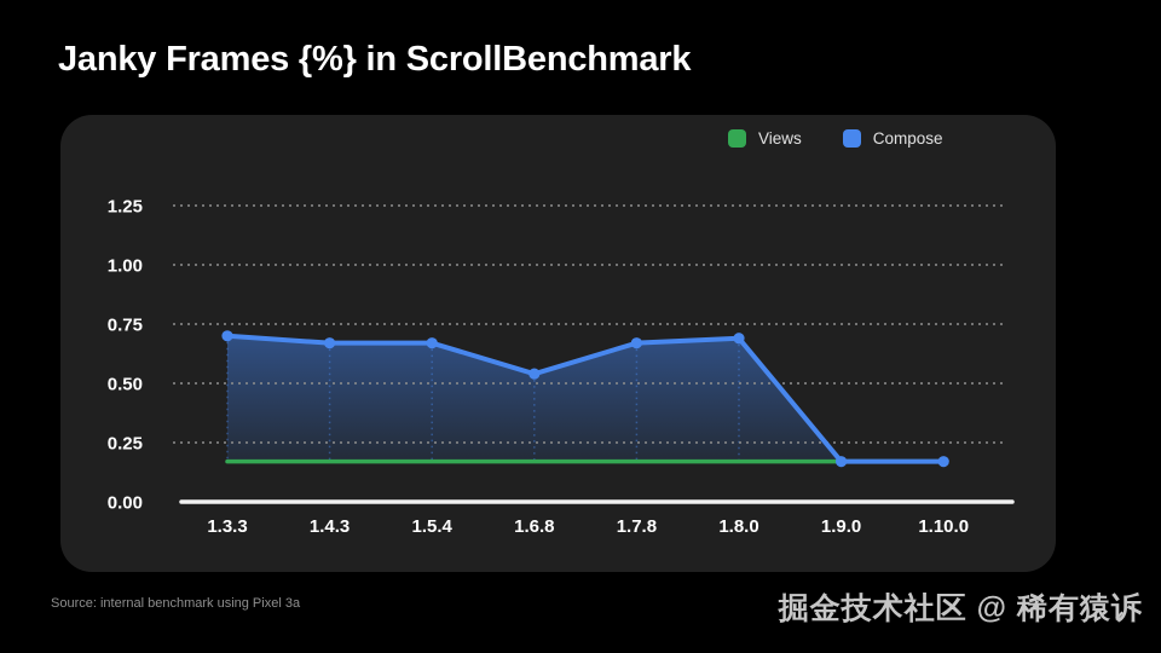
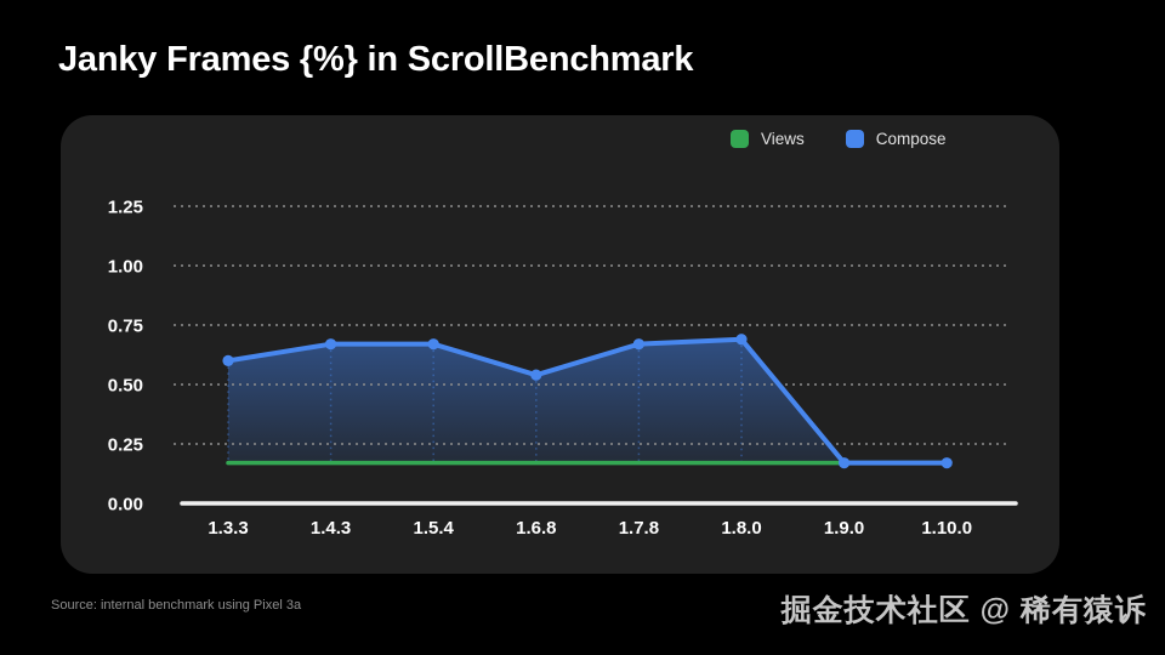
Compose/1.3.3: 0.70 -> 0.60
